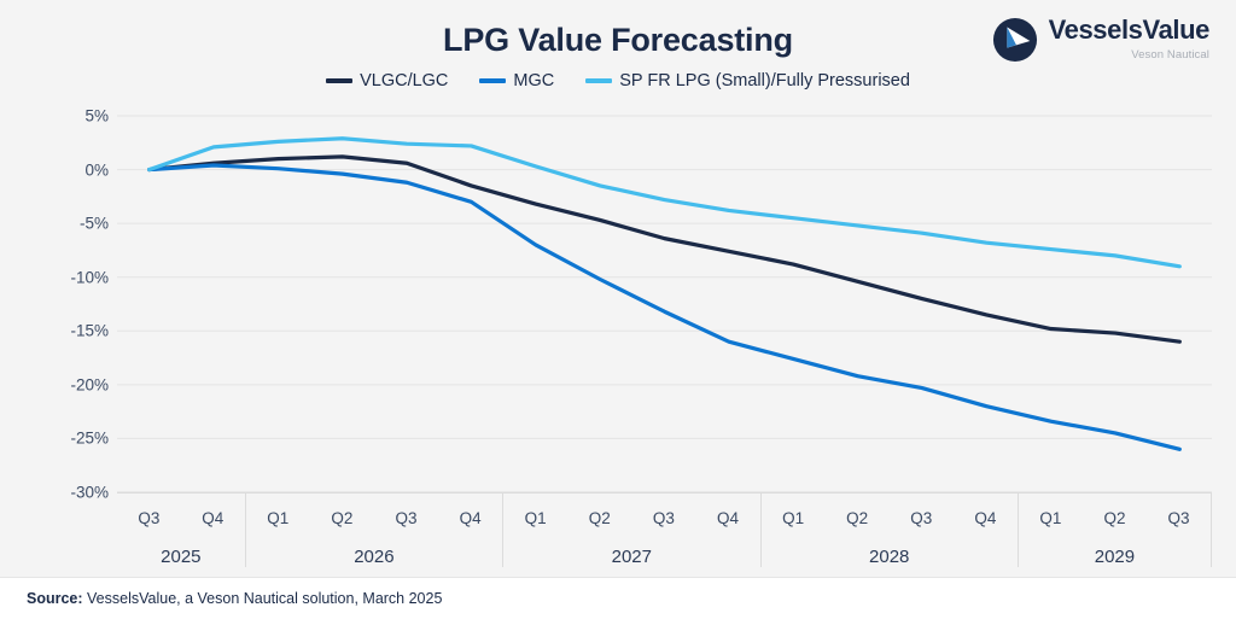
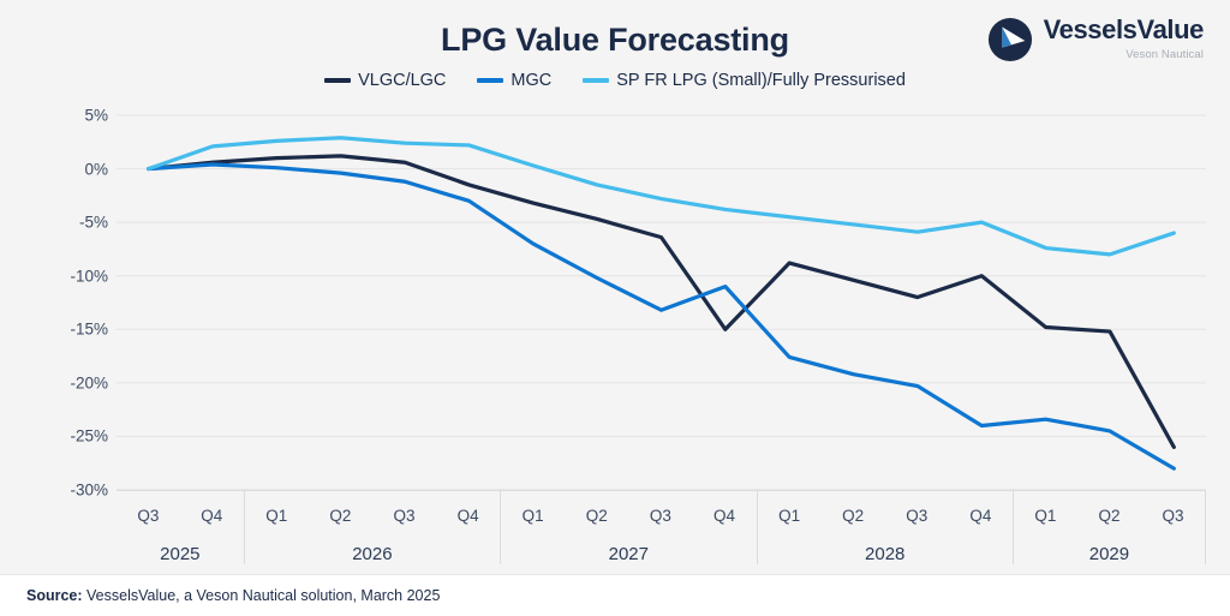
VLGC/LGC/Q4 2027: -8% -> -15%
MGC/Q4 2027: -16% -> -11%
VLGC/LGC/Q4 2028: -14% -> -10%
MGC/Q4 2028: -22% -> -24%
SP FR LPG (Small)/Fully Pressurised/Q4 2028: -7% -> -5%
VLGC/LGC/Q3 2029: -16% -> -26%
MGC/Q3 2029: -26% -> -28%
SP FR LPG (Small)/Fully Pressurised/Q3 2029: -9% -> -6%
